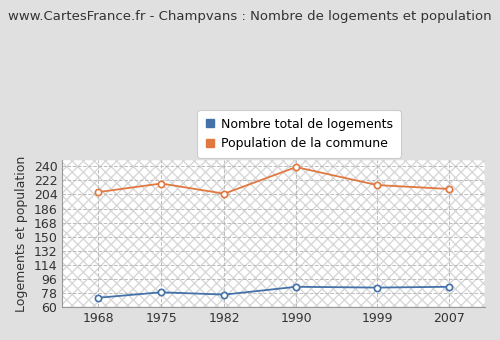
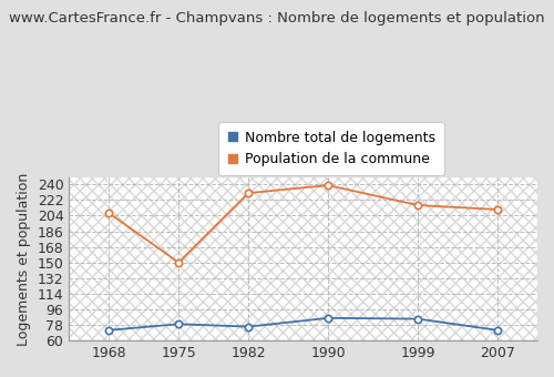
Population de la commune/1975: 218 -> 150
Population de la commune/1982: 205 -> 230
Nombre total de logements/2007: 86 -> 72
